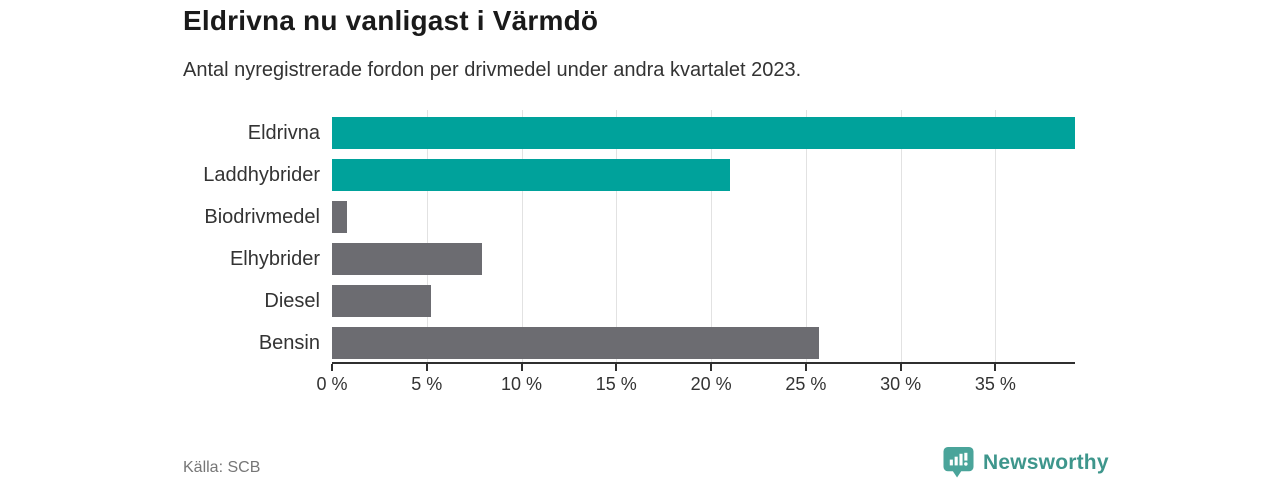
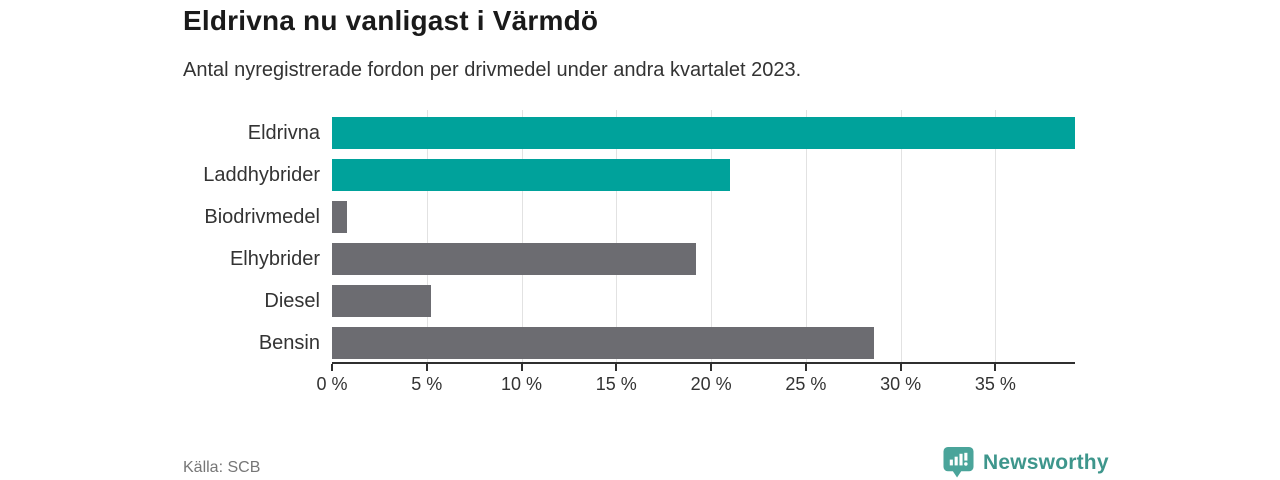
Elhybrider: 7.9% -> 19.2%
Bensin: 25.7% -> 28.6%
